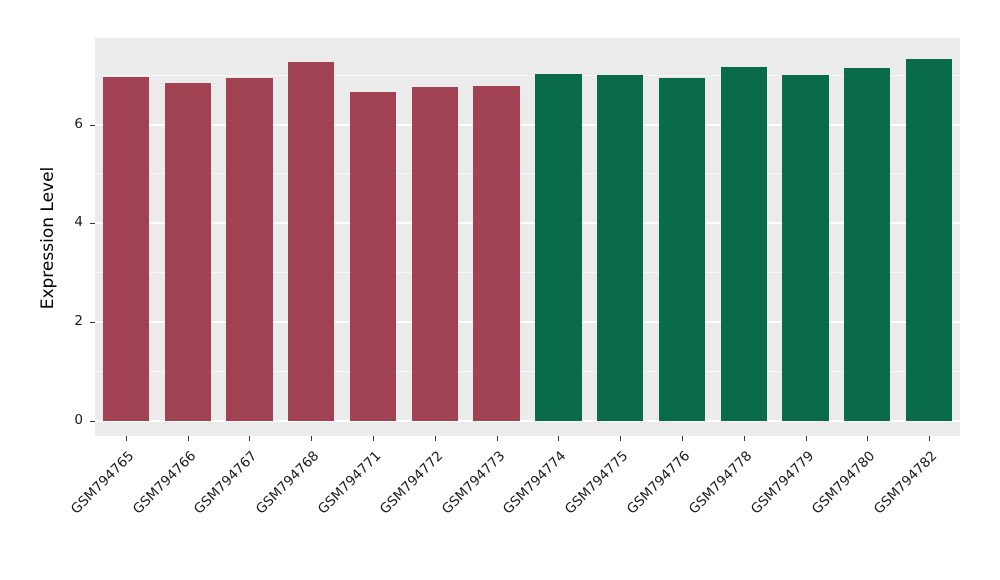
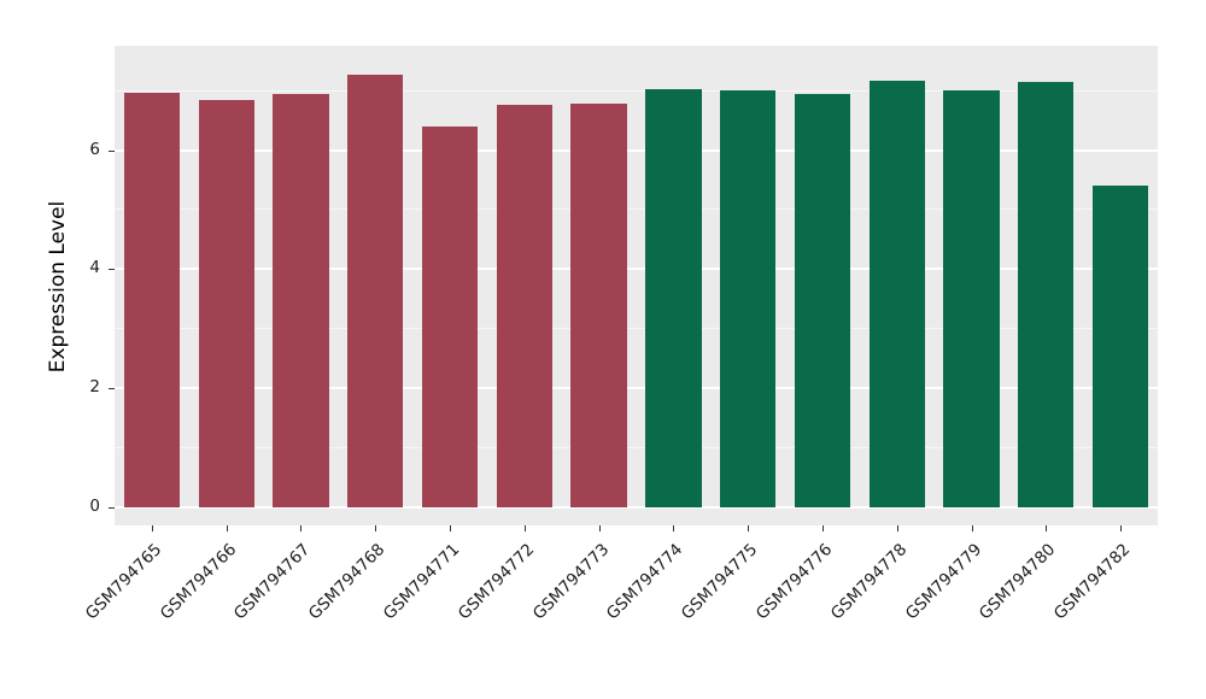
GSM794771: 6.7 -> 6.4
GSM794782: 7.3 -> 5.4
